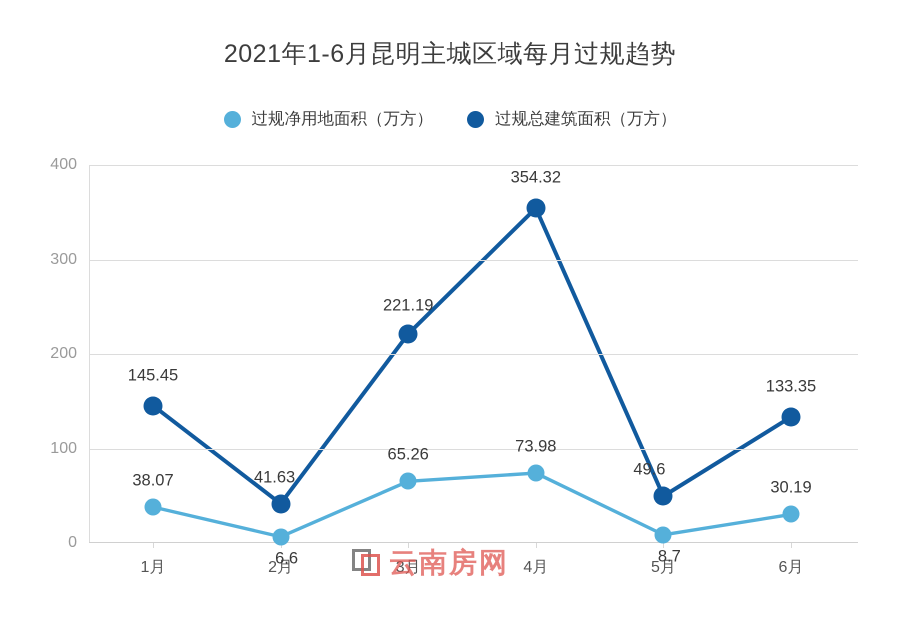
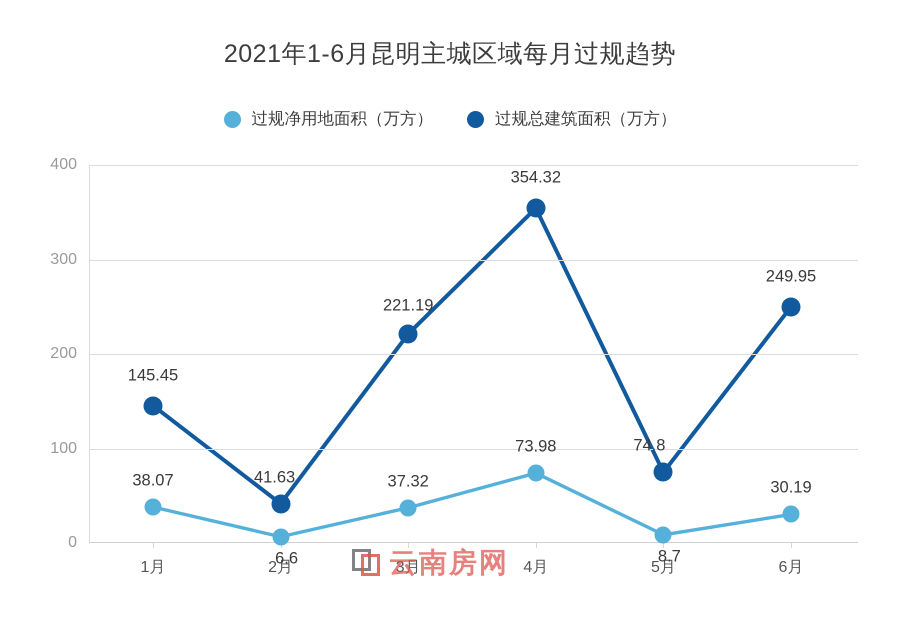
过规净用地面积（万方）/3月: 65.26 -> 37.32
过规总建筑面积（万方）/5月: 49.6 -> 74.8
过规总建筑面积（万方）/6月: 133.35 -> 249.95
